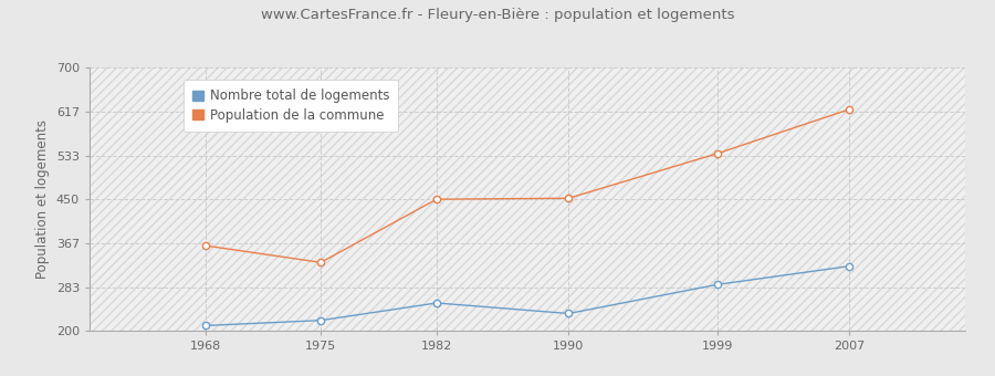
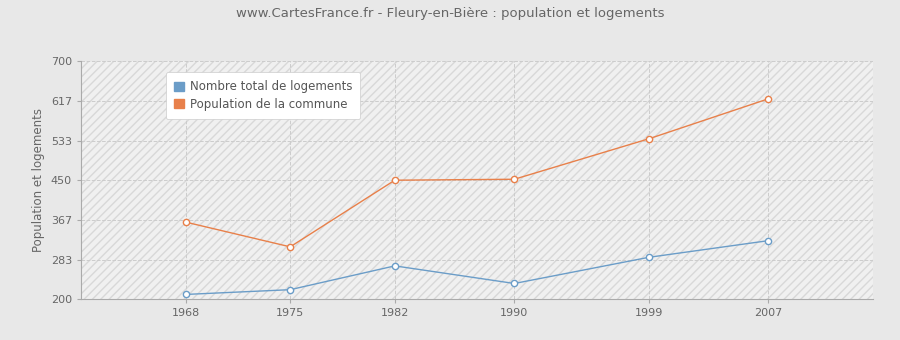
Population de la commune/1975: 330 -> 310
Nombre total de logements/1982: 253 -> 270
